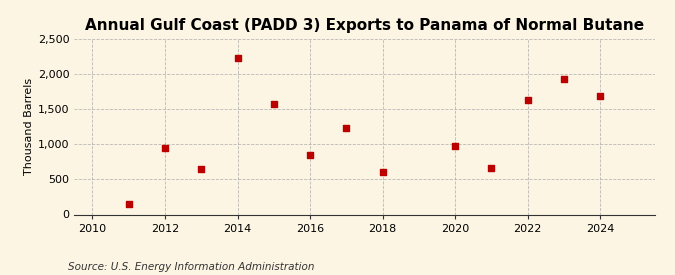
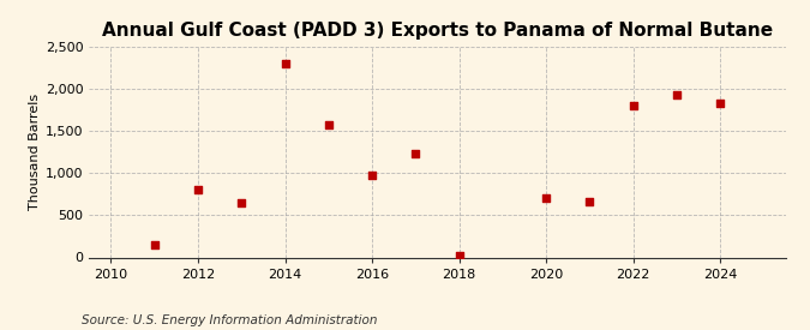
2012: 940 -> 800
2014: 2,220 -> 2,300
2016: 840 -> 980
2018: 600 -> 20
2020: 980 -> 700
2022: 1,620 -> 1,800
2024: 1,680 -> 1,820
